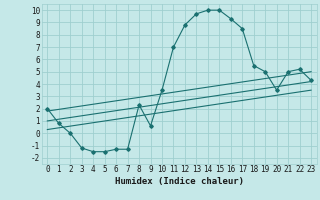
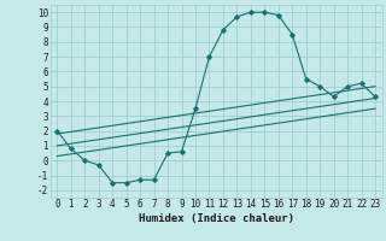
3: -1.2 -> -0.3
8: 2.3 -> 0.5
16: 9.3 -> 9.8
20: 3.5 -> 4.3
